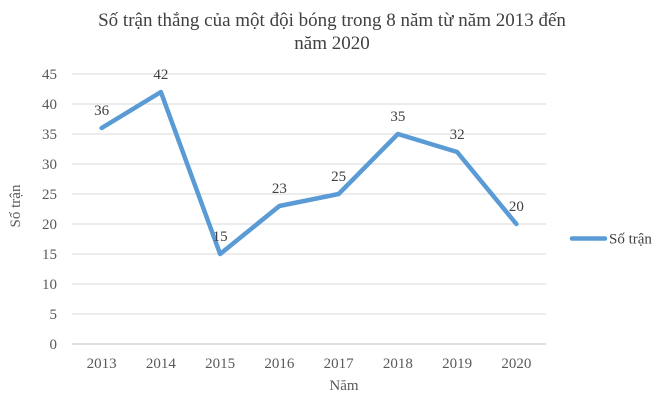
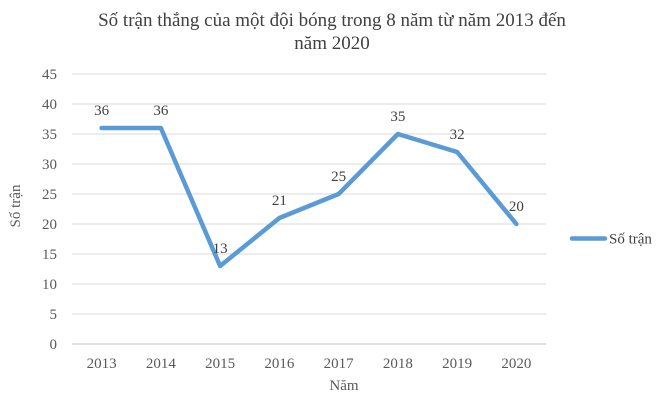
2014: 42 -> 36
2015: 15 -> 13
2016: 23 -> 21
